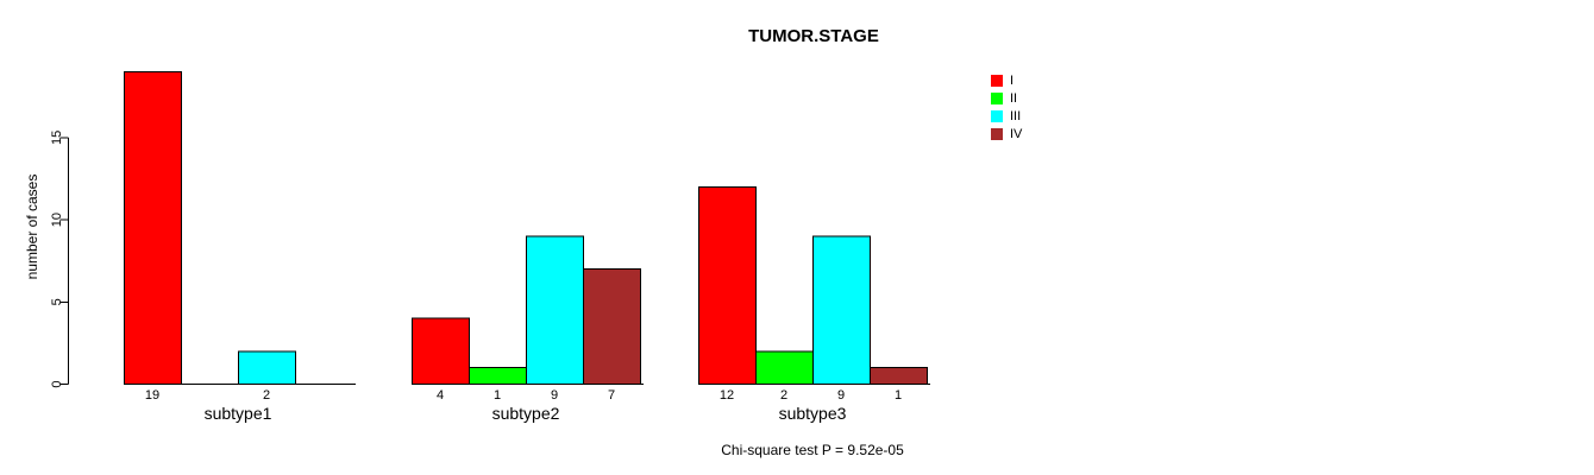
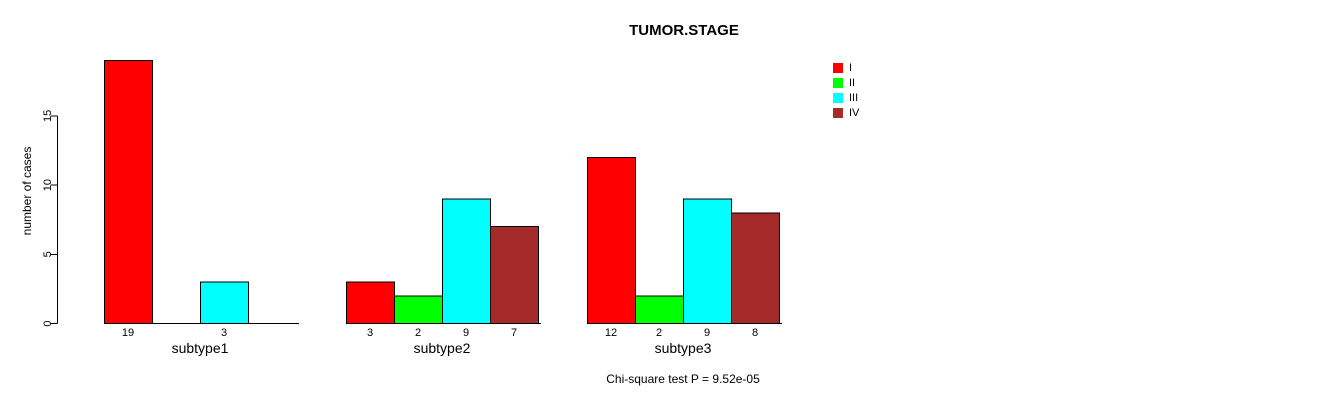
III/subtype1: 2 -> 3
I/subtype2: 4 -> 3
II/subtype2: 1 -> 2
IV/subtype3: 1 -> 8
